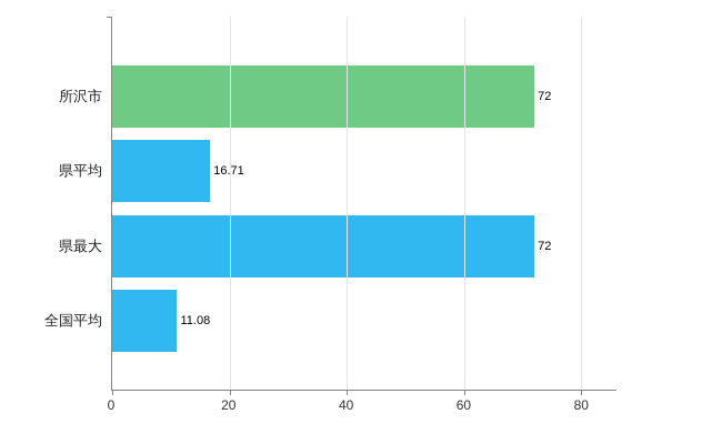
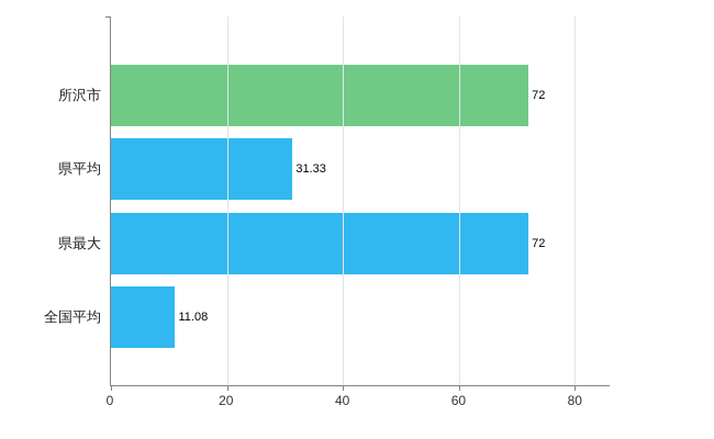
県平均: 16.71 -> 31.33
